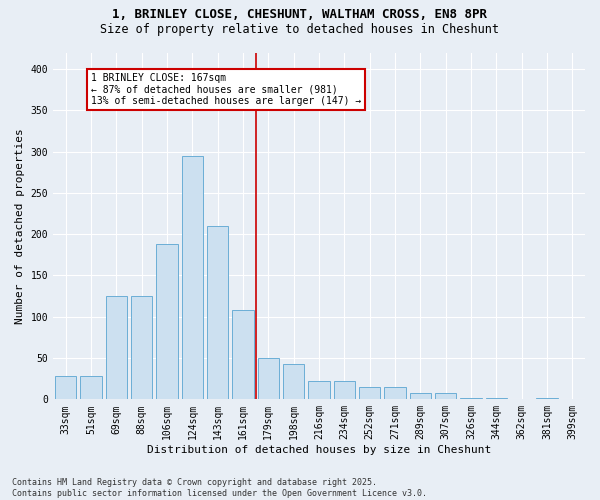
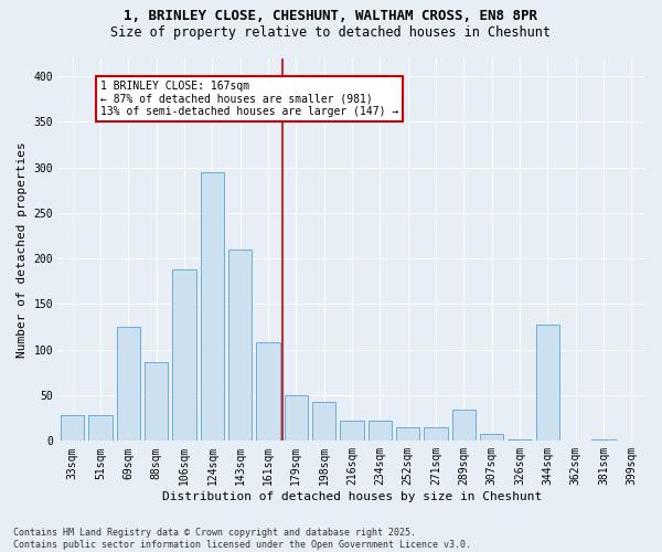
88sqm: 125 -> 86
289sqm: 8 -> 34
344sqm: 2 -> 128
